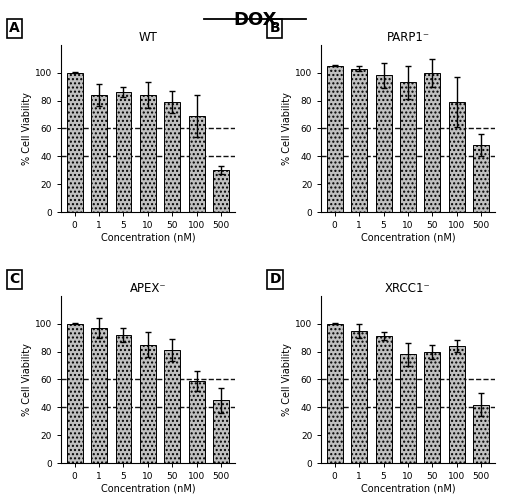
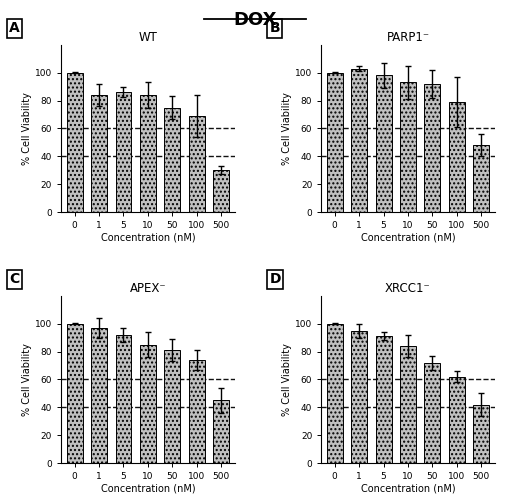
WT/50: 79 -> 75
PARP1⁻/0: 105 -> 100
PARP1⁻/50: 100 -> 92
APEX⁻/100: 59 -> 74
XRCC1⁻/10: 78 -> 84
XRCC1⁻/50: 80 -> 72
XRCC1⁻/100: 84 -> 62
